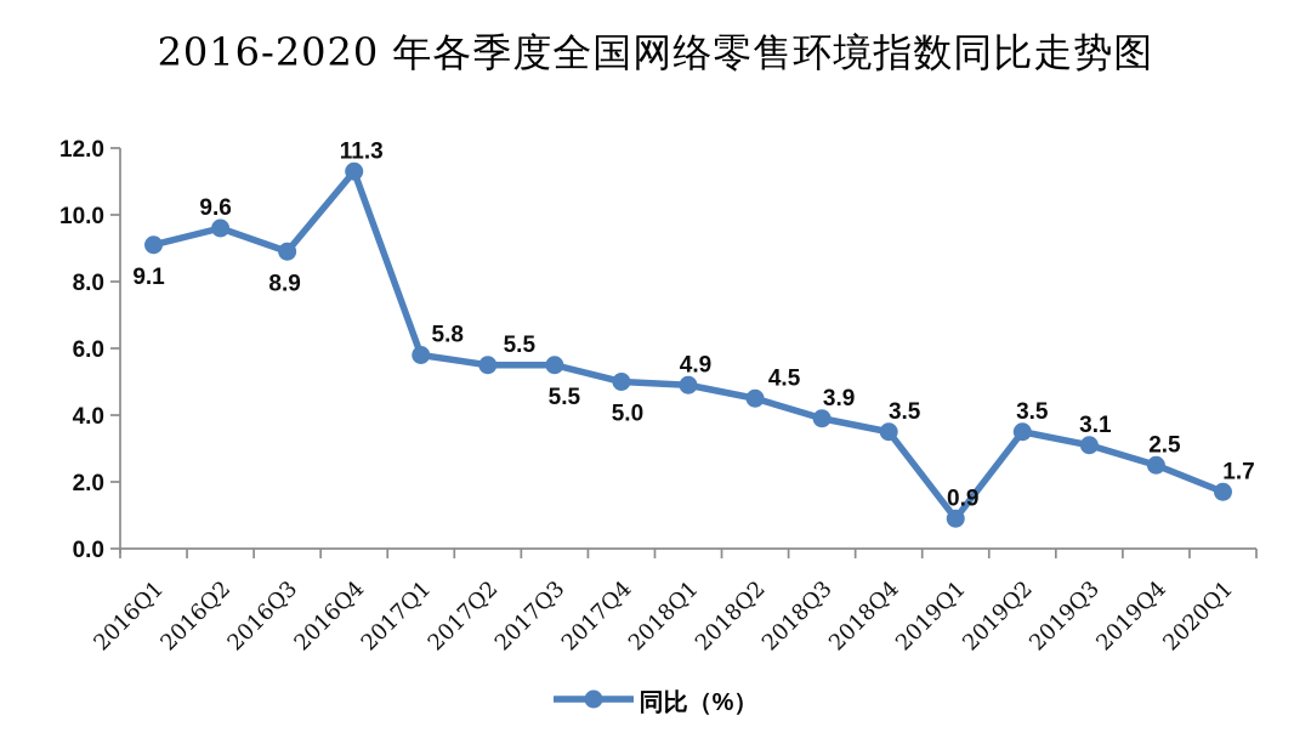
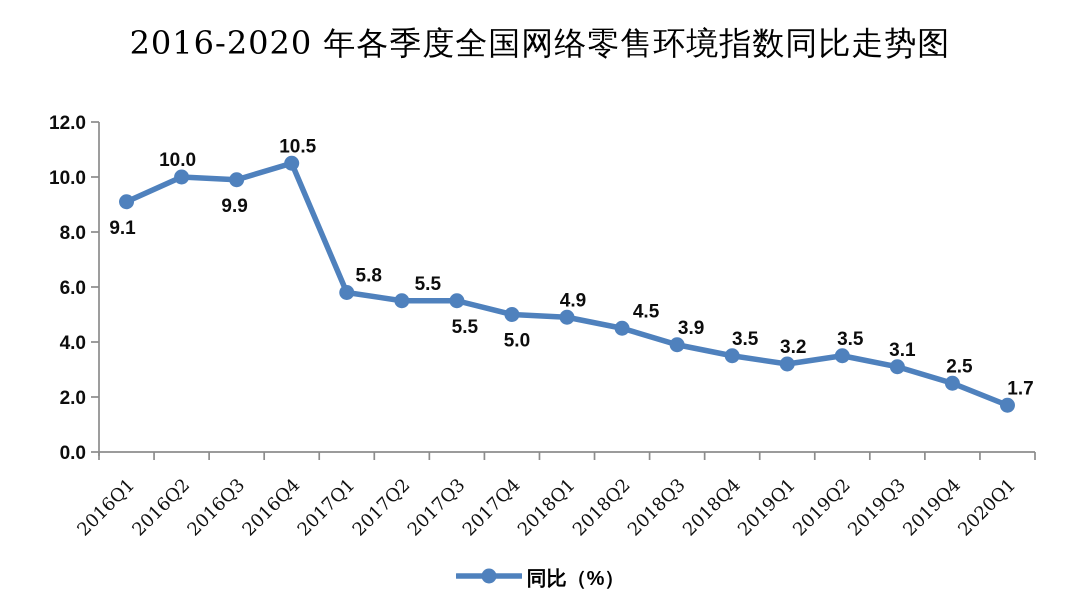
2016Q2: 9.6 -> 10.0
2016Q3: 8.9 -> 9.9
2016Q4: 11.3 -> 10.5
2019Q1: 0.9 -> 3.2
